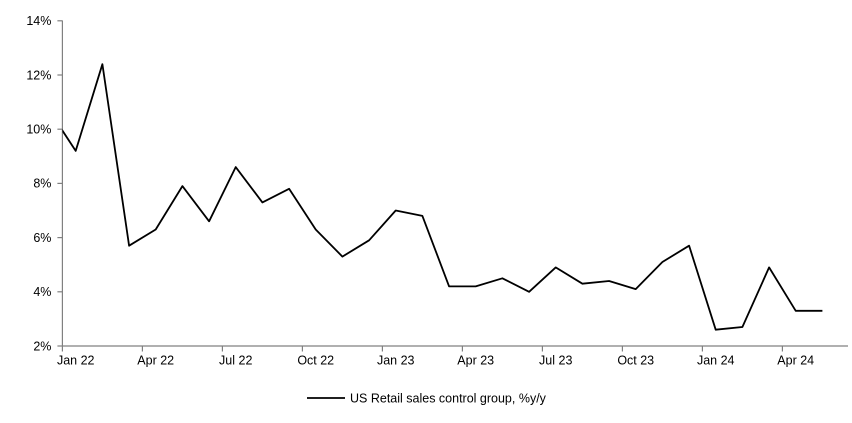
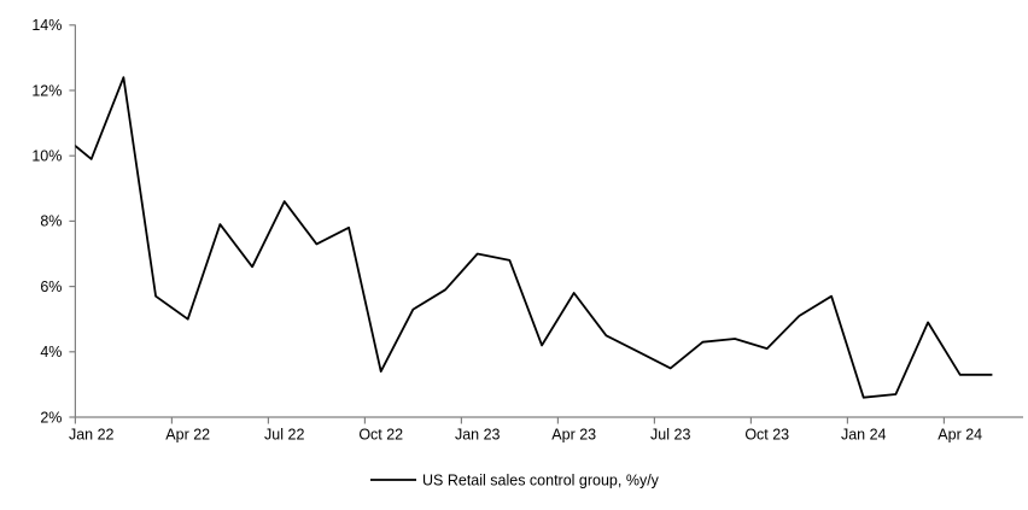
Jan 22: 9.2% -> 9.9%
Apr 22: 6.3% -> 5.0%
Oct 22: 6.3% -> 3.4%
Apr 23: 4.2% -> 5.8%
Jul 23: 4.9% -> 3.5%
